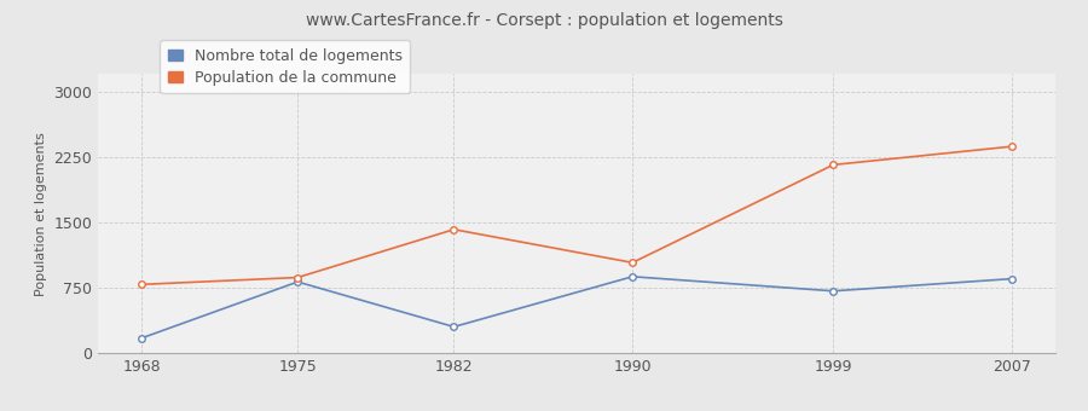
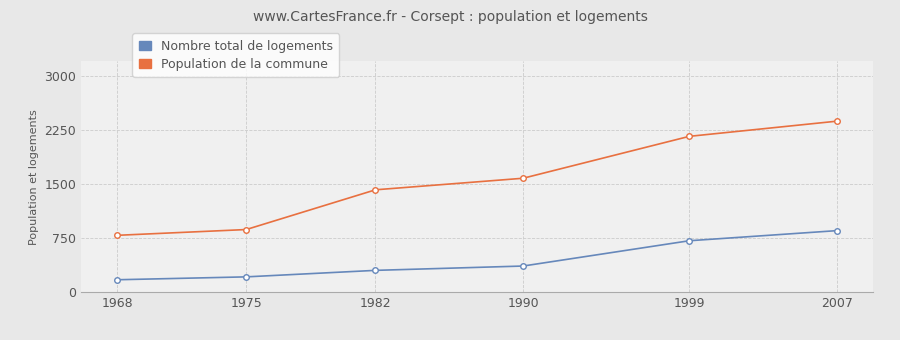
Nombre total de logements/1975: 820 -> 220
Nombre total de logements/1990: 880 -> 360
Population de la commune/1990: 1040 -> 1580
